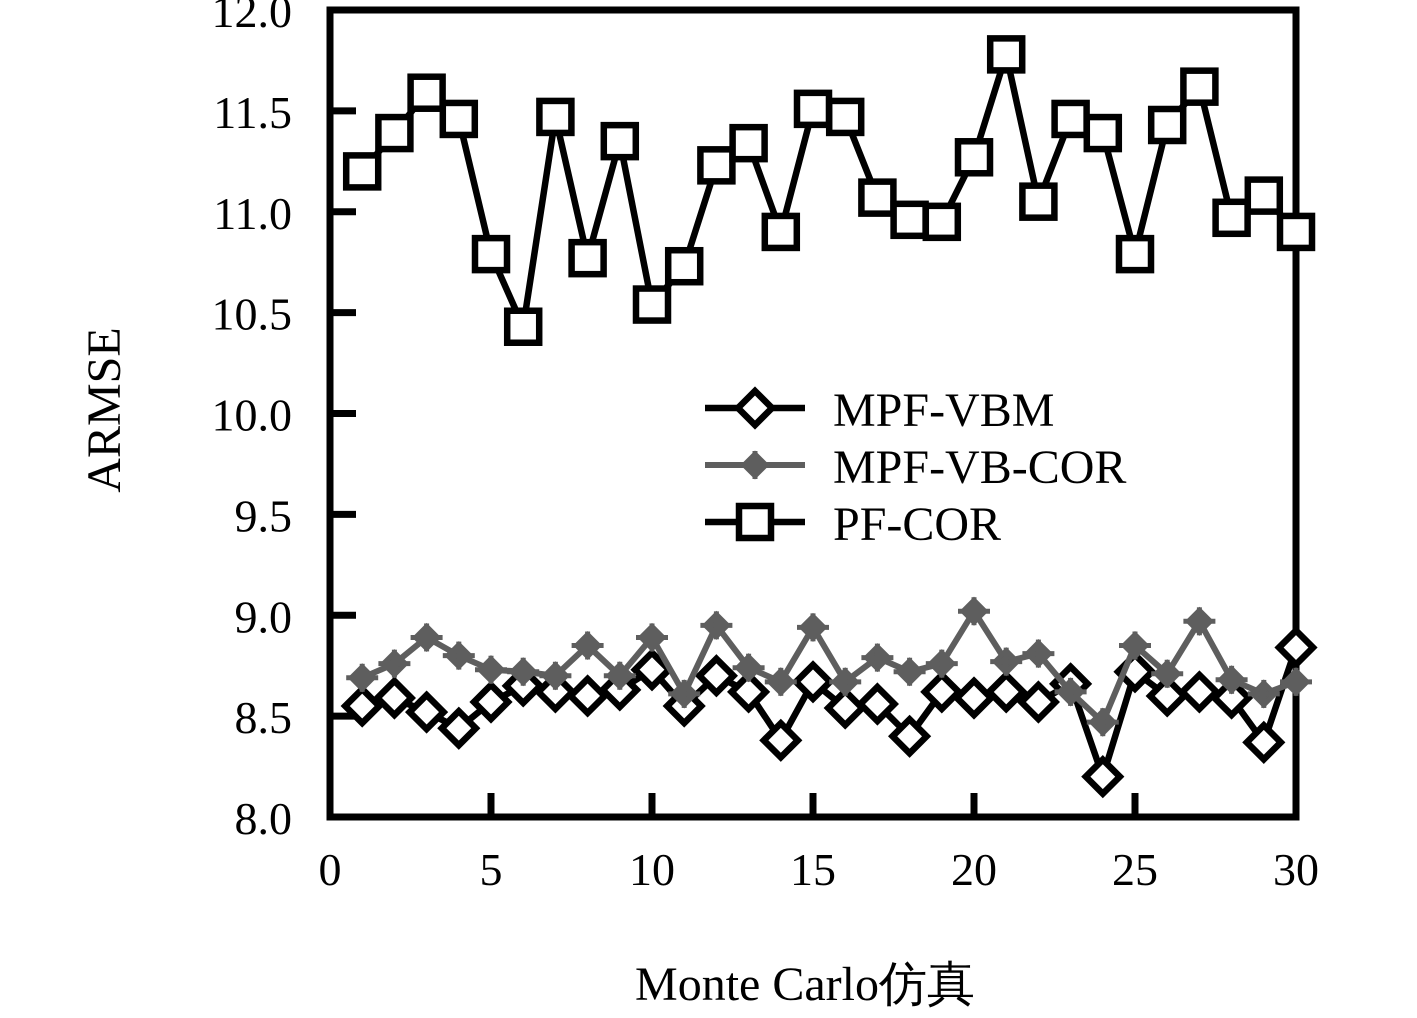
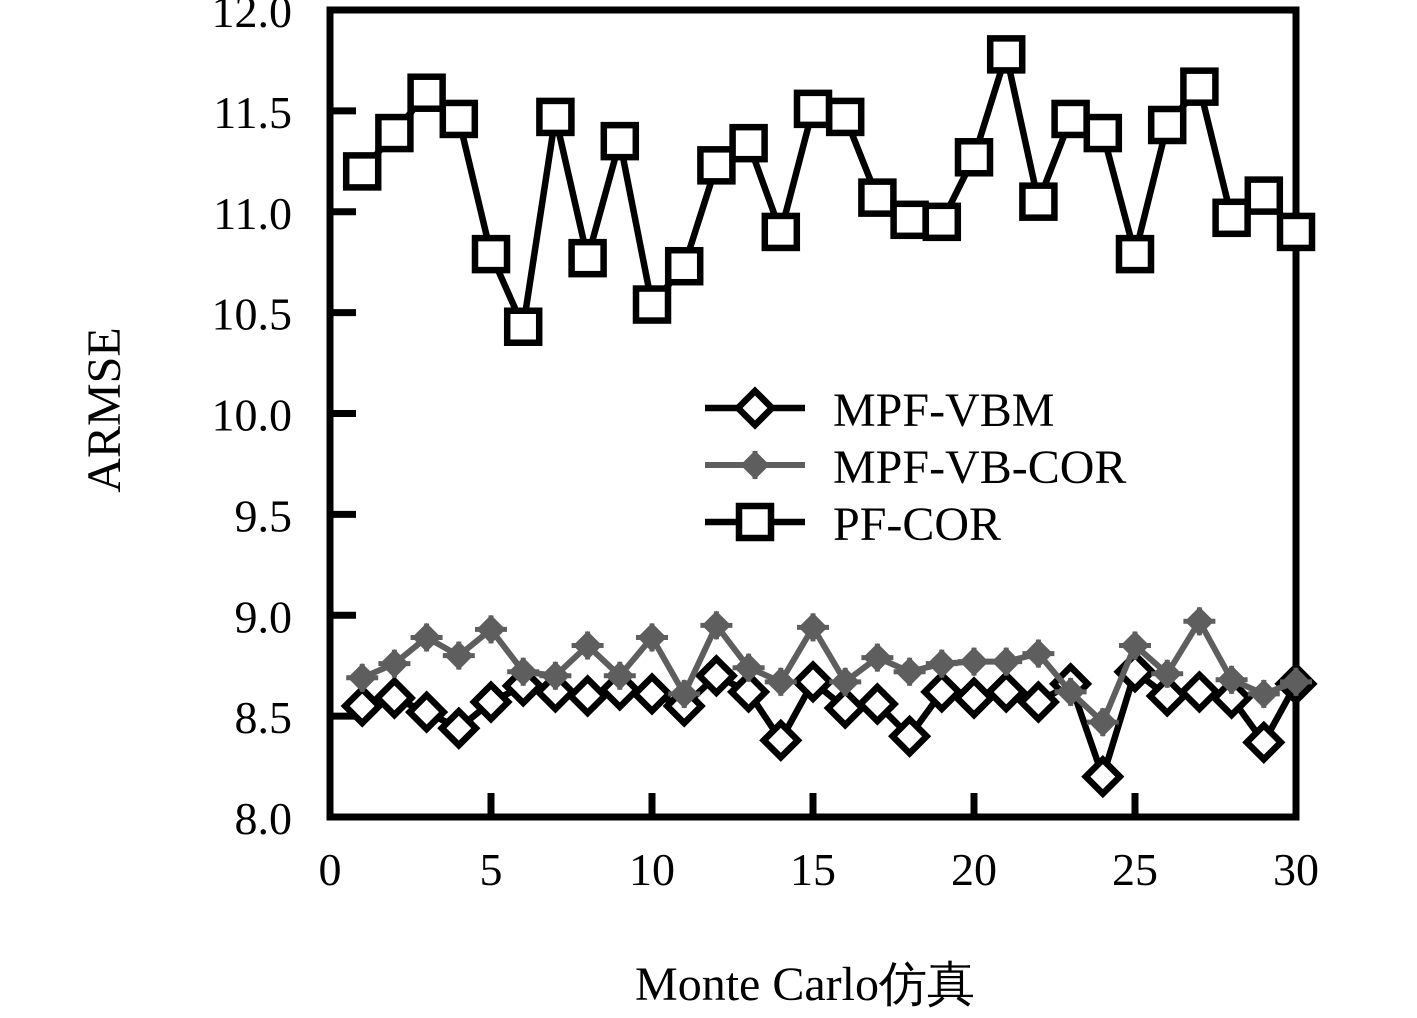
MPF-VB-COR/5: 8.73 -> 8.93
MPF-VBM/10: 8.73 -> 8.61
MPF-VB-COR/20: 9.02 -> 8.77
MPF-VBM/30: 8.84 -> 8.66
